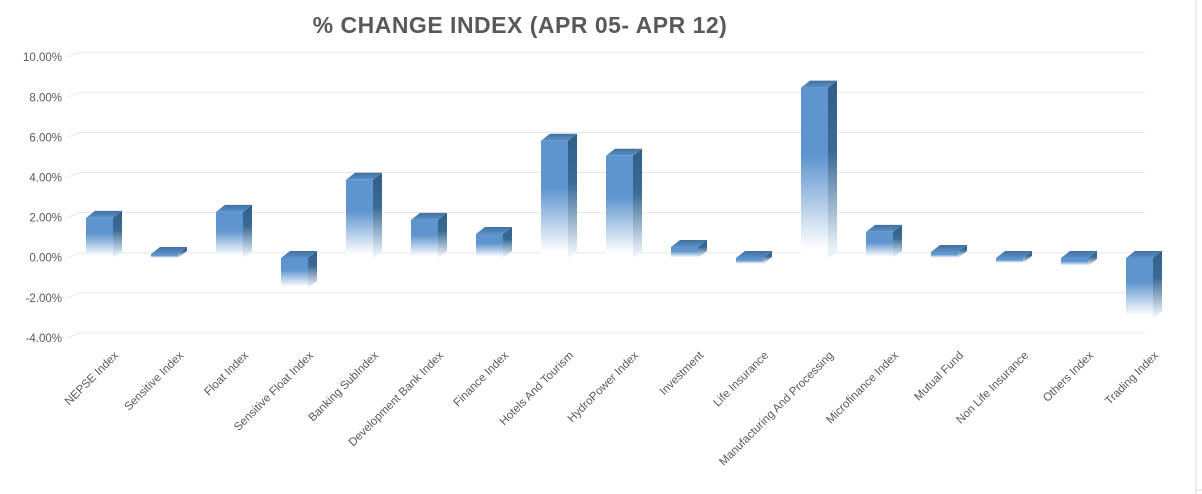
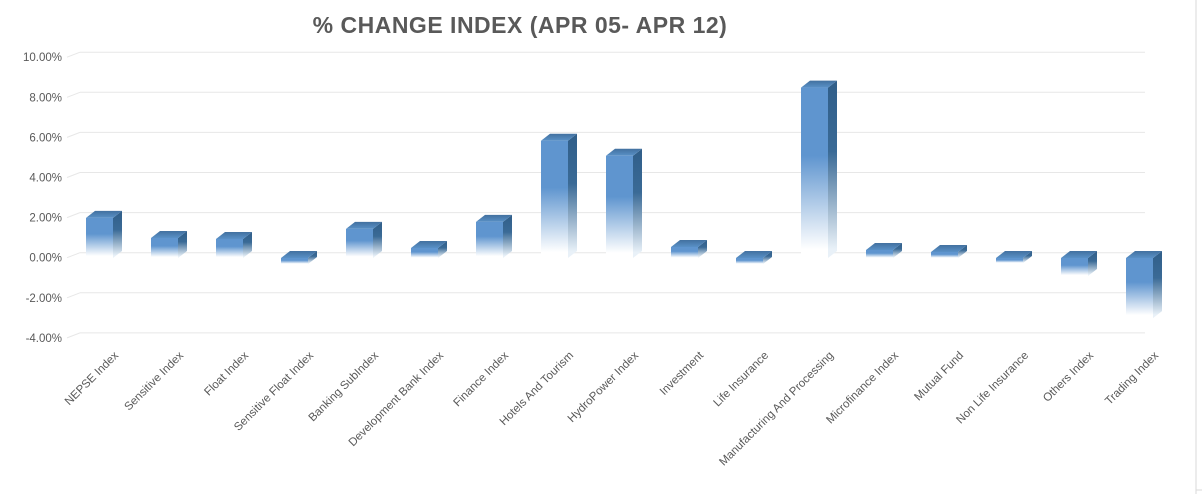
Sensitive Index: 0.2% -> 1.0%
Float Index: 2.3% -> 0.9%
Sensitive Float Index: -1.5% -> -0.3%
Banking SubIndex: 3.9% -> 1.4%
Development Bank Index: 1.9% -> 0.5%
Finance Index: 1.2% -> 1.8%
Microfinance Index: 1.3% -> 0.4%
Others Index: -0.4% -> -0.9%
